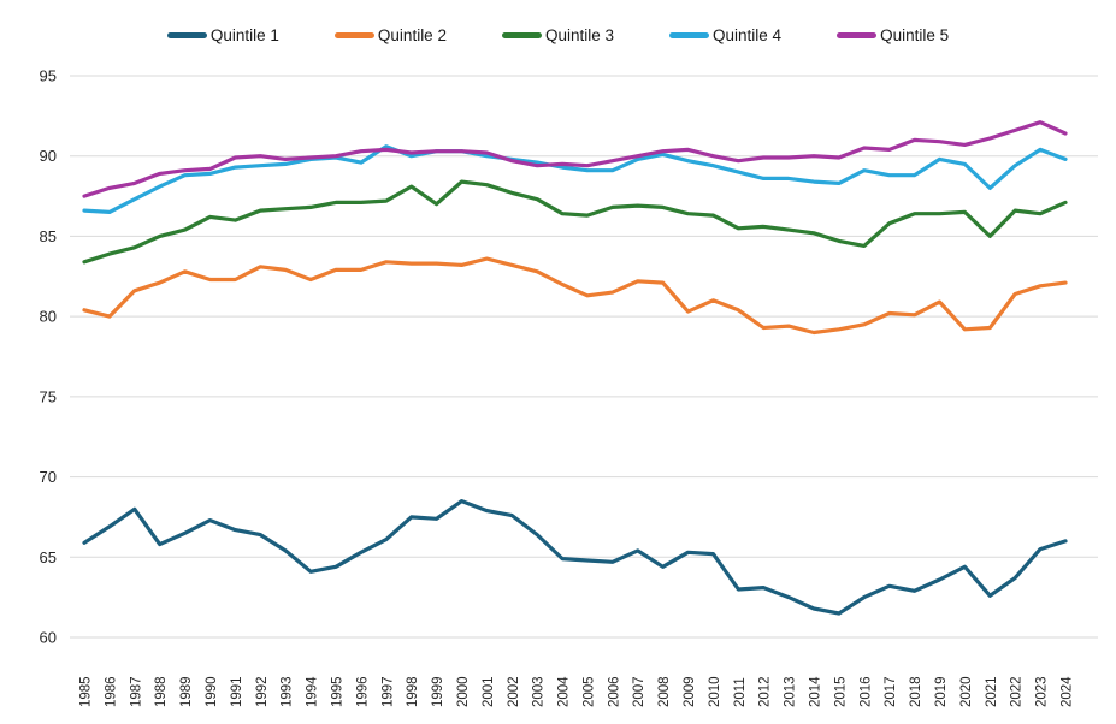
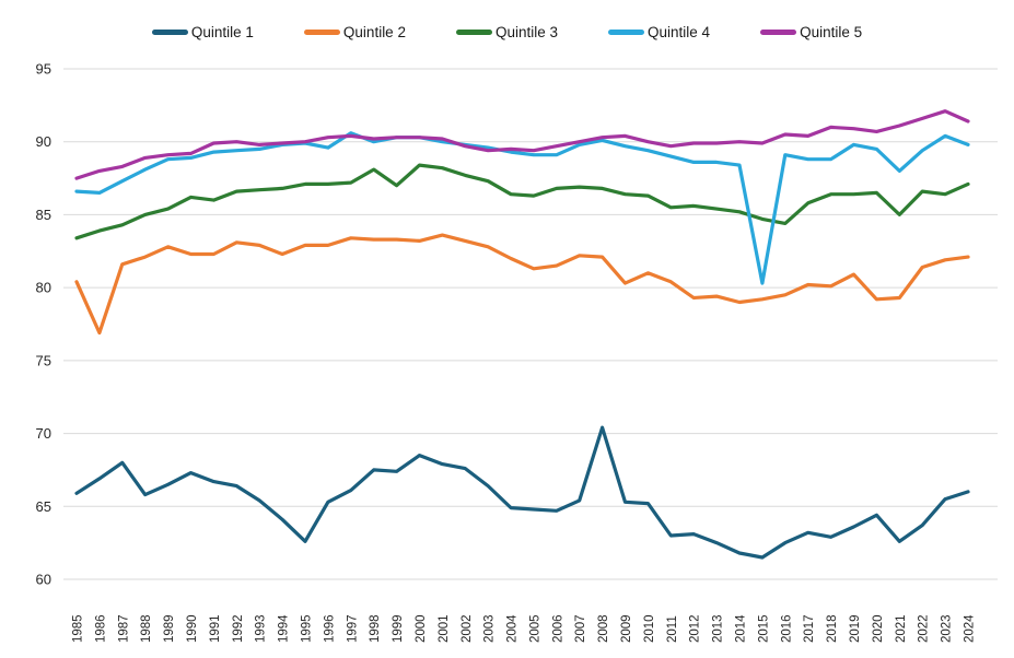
Quintile 2/1986: 80.0 -> 76.9
Quintile 1/1995: 64.4 -> 62.6
Quintile 1/2008: 64.4 -> 70.4
Quintile 4/2015: 88.3 -> 80.3
